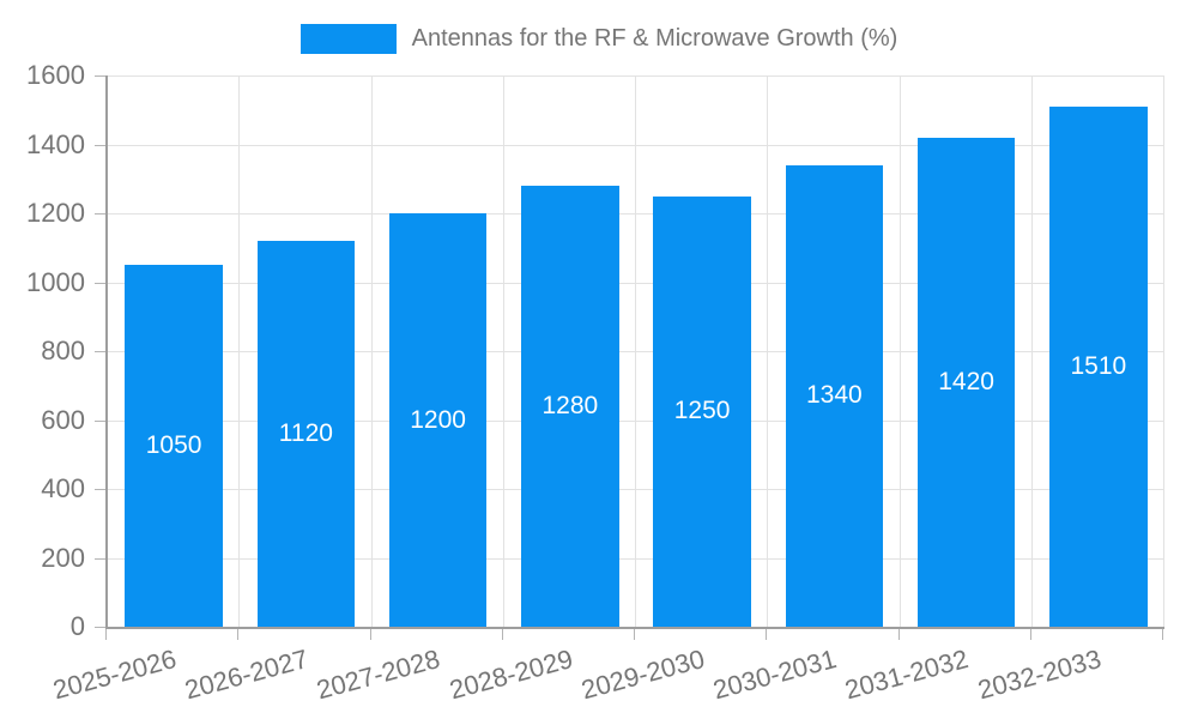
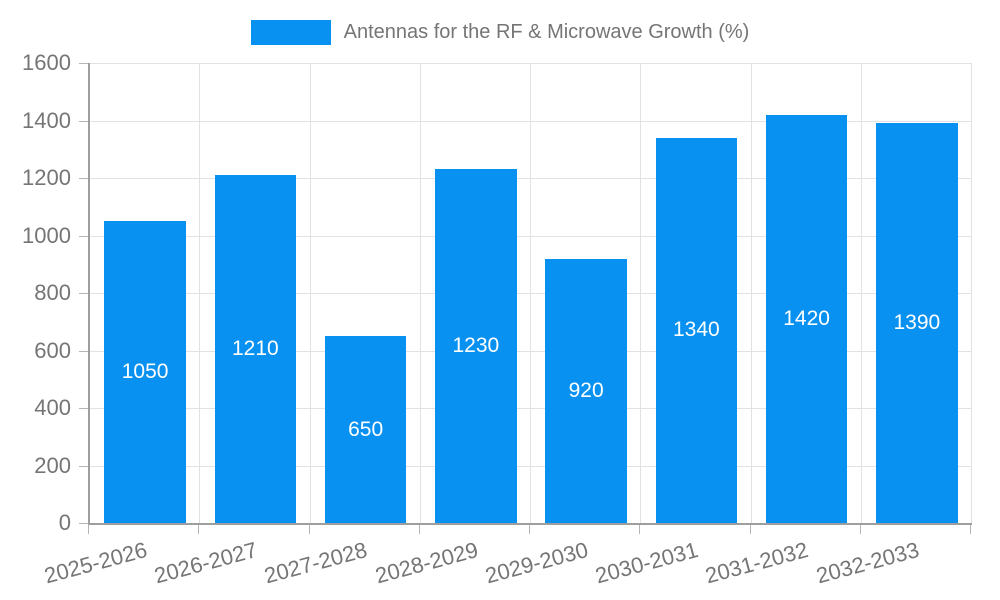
2026-2027: 1120 -> 1210
2027-2028: 1200 -> 650
2028-2029: 1280 -> 1230
2029-2030: 1250 -> 920
2032-2033: 1510 -> 1390
